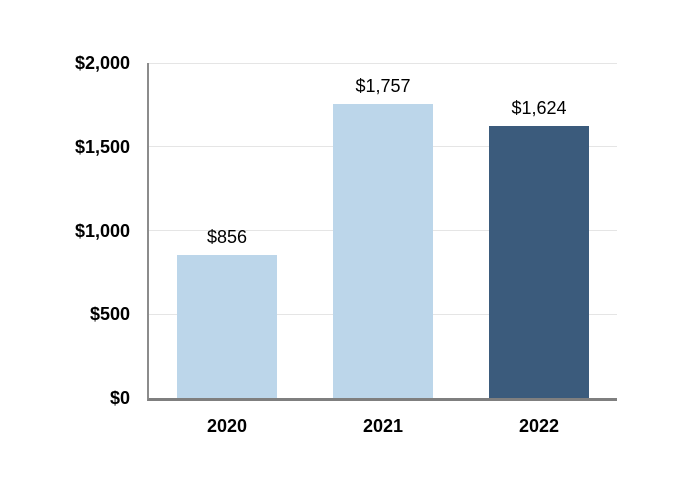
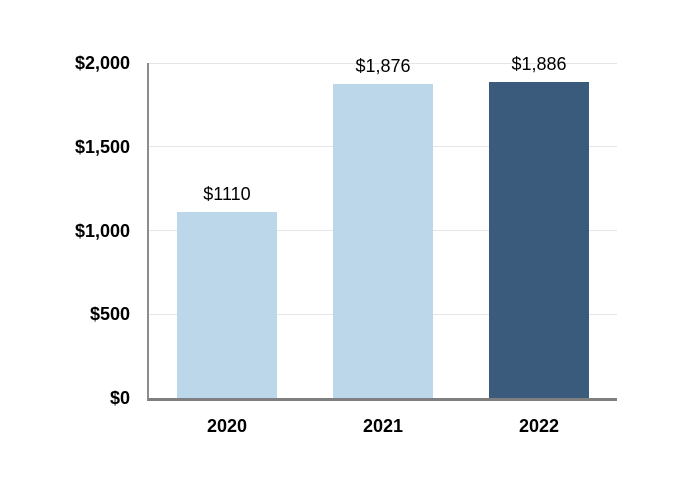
2020: $856 -> $1110
2021: $1,757 -> $1,876
2022: $1,624 -> $1,886
